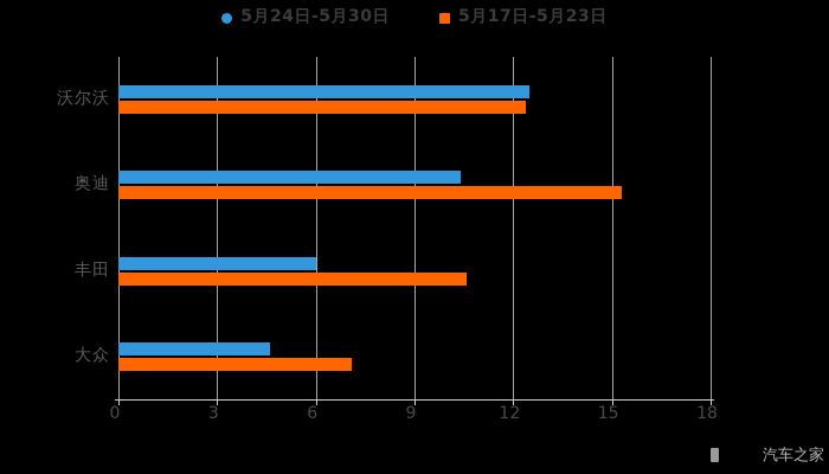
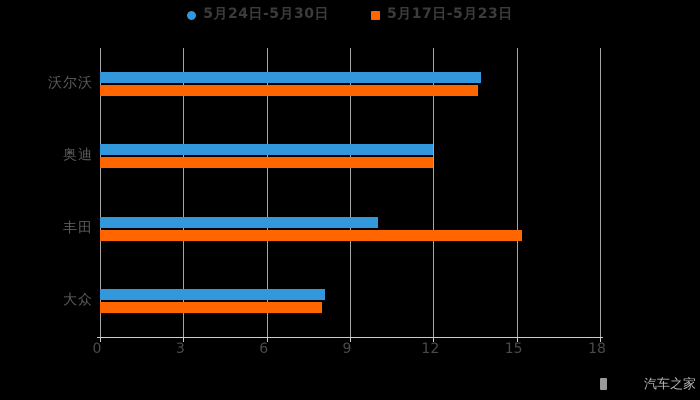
5月24日-5月30日/沃尔沃: 12.5 -> 13.7
5月17日-5月23日/沃尔沃: 12.4 -> 13.6
5月24日-5月30日/奥迪: 10.4 -> 12.0
5月17日-5月23日/奥迪: 15.3 -> 12.0
5月24日-5月30日/丰田: 6.0 -> 10.0
5月17日-5月23日/丰田: 10.6 -> 15.2
5月24日-5月30日/大众: 4.6 -> 8.1
5月17日-5月23日/大众: 7.1 -> 8.0
